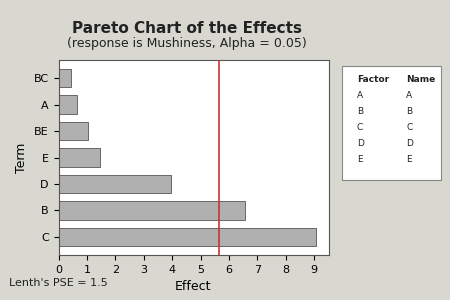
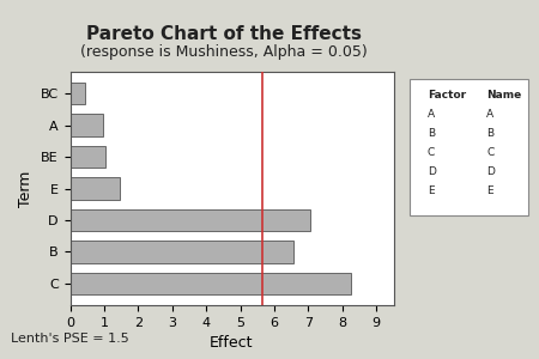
A: 0.65 -> 0.95
D: 3.95 -> 7.05
C: 9.05 -> 8.25
